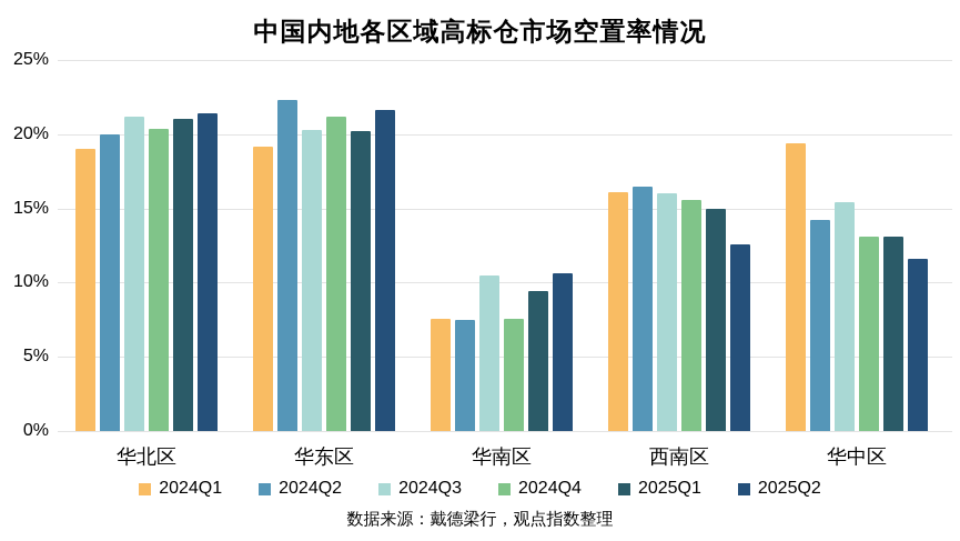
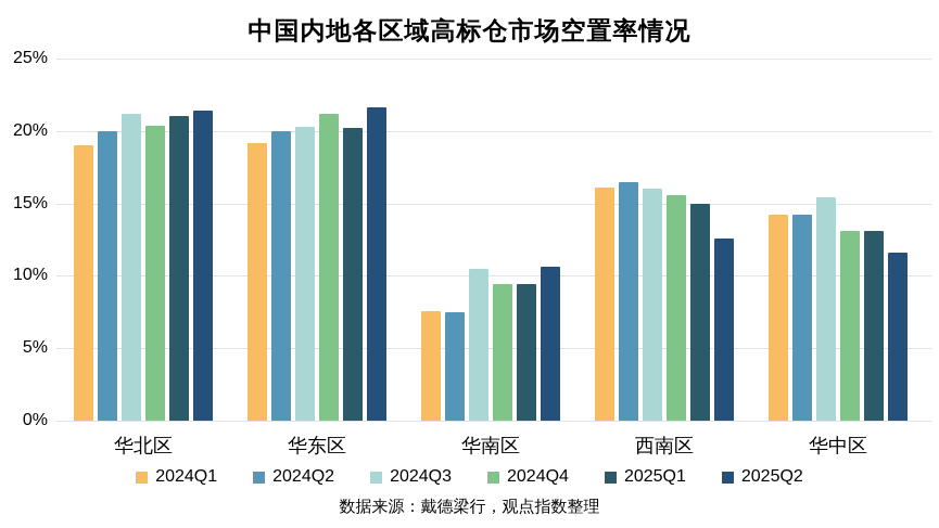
2024Q2/华东区: 22.3% -> 20.0%
2024Q4/华南区: 7.6% -> 9.4%
2024Q1/华中区: 19.4% -> 14.2%
